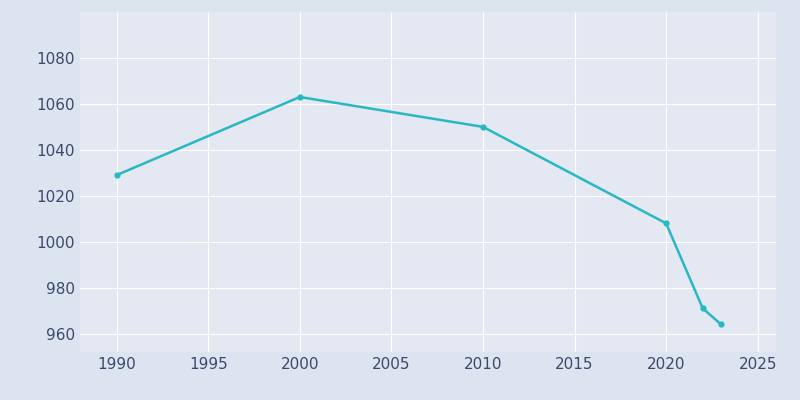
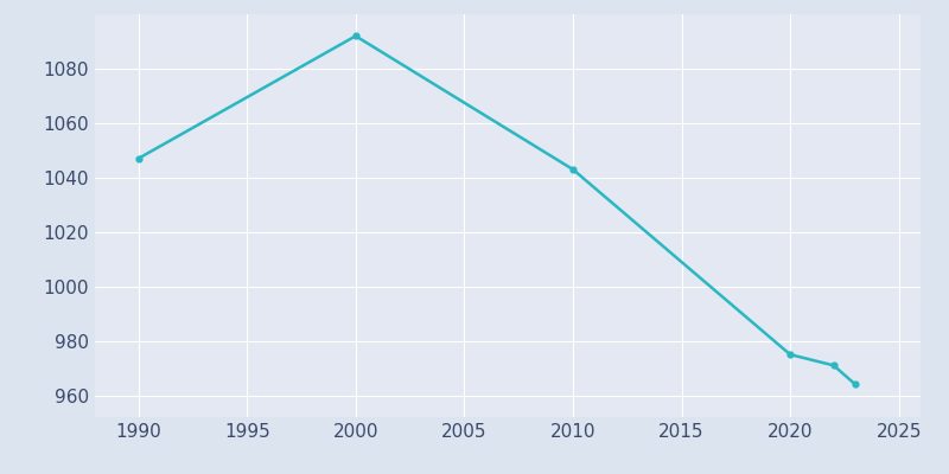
1990: 1029 -> 1047
2000: 1063 -> 1092
2010: 1050 -> 1043
2020: 1008 -> 975
